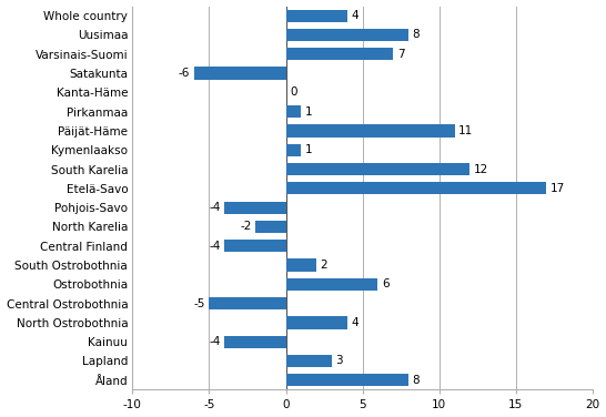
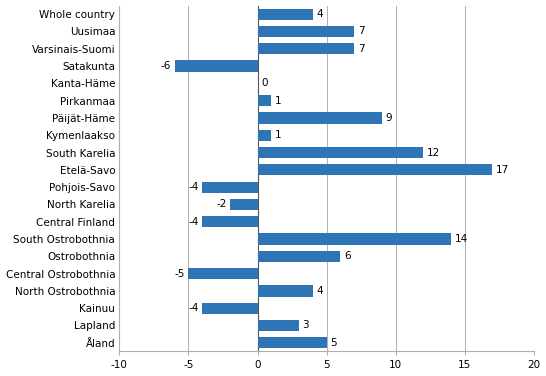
Uusimaa: 8 -> 7
Päijät-Häme: 11 -> 9
South Ostrobothnia: 2 -> 14
Åland: 8 -> 5
